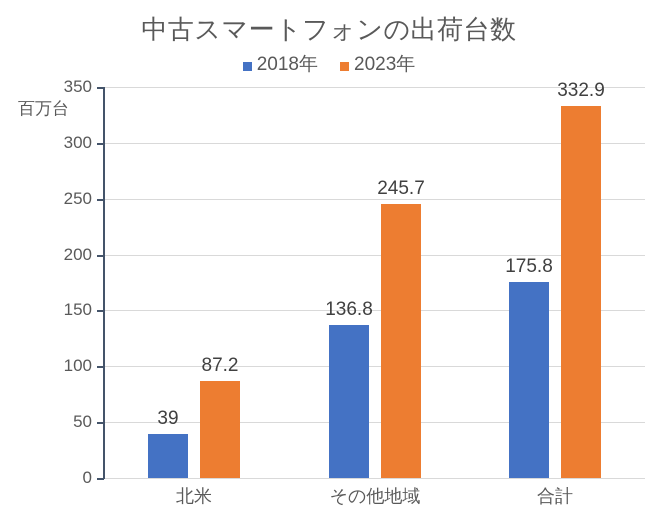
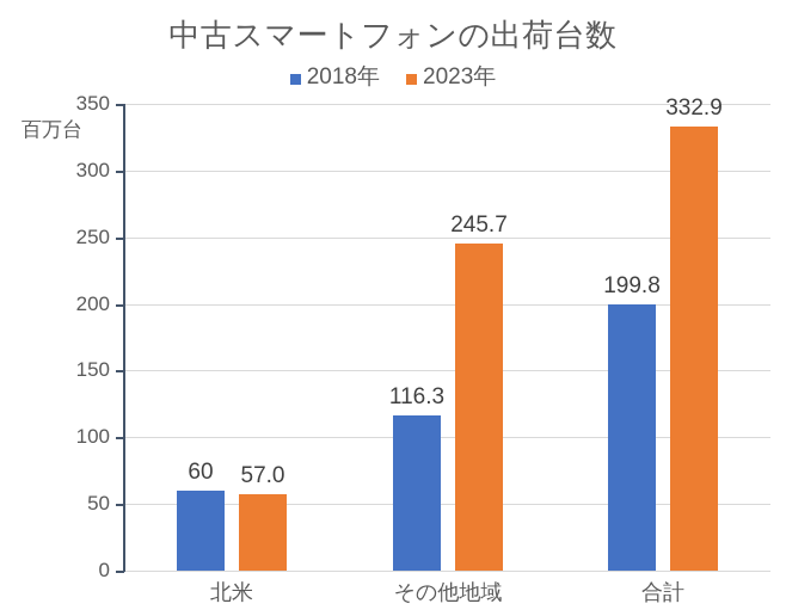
2018年/北米: 39 -> 60
2023年/北米: 87.2 -> 57.0
2018年/その他地域: 136.8 -> 116.3
2018年/合計: 175.8 -> 199.8
